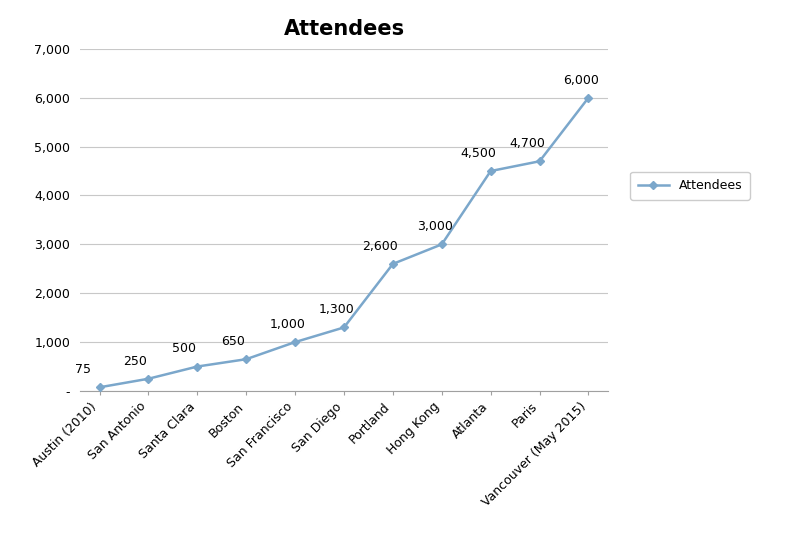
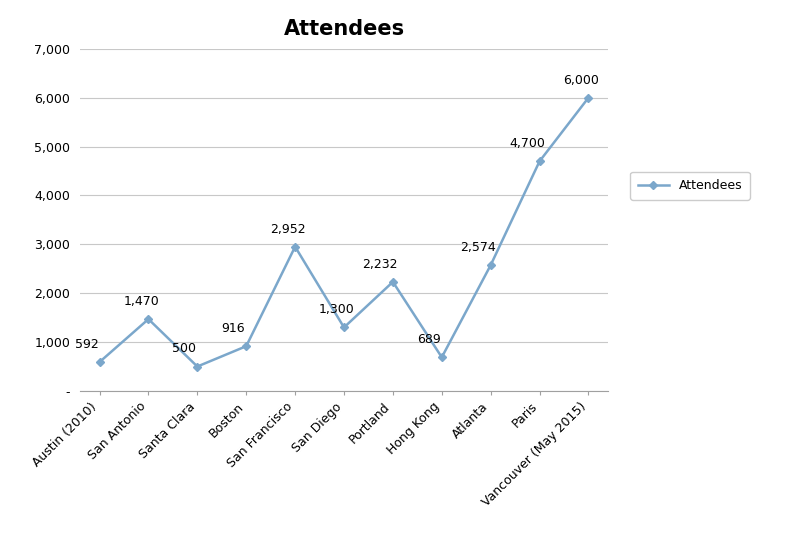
Austin (2010): 75 -> 592
San Antonio: 250 -> 1,470
Boston: 650 -> 916
San Francisco: 1,000 -> 2,952
Portland: 2,600 -> 2,232
Hong Kong: 3,000 -> 689
Atlanta: 4,500 -> 2,574
